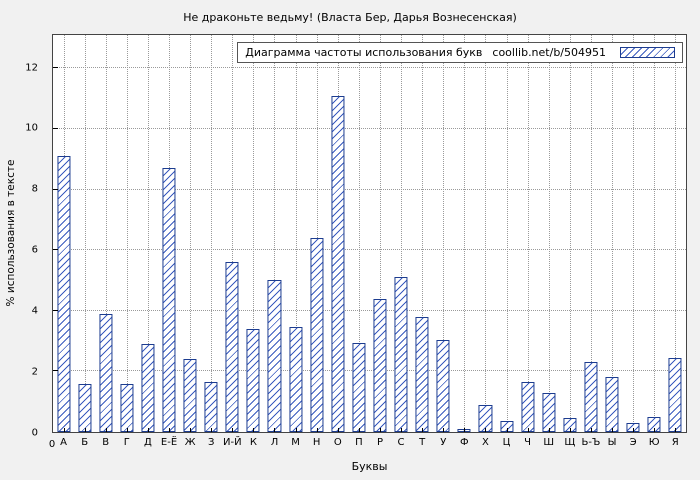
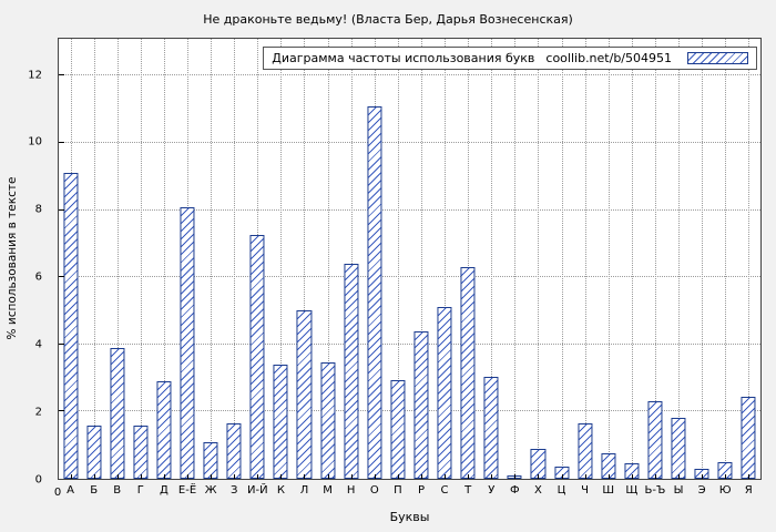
Е-Ё: 8.7 -> 8.1
Ж: 2.4 -> 1.1
И-Й: 5.6 -> 7.2
Т: 3.8 -> 6.3
Ш: 1.3 -> 0.8
